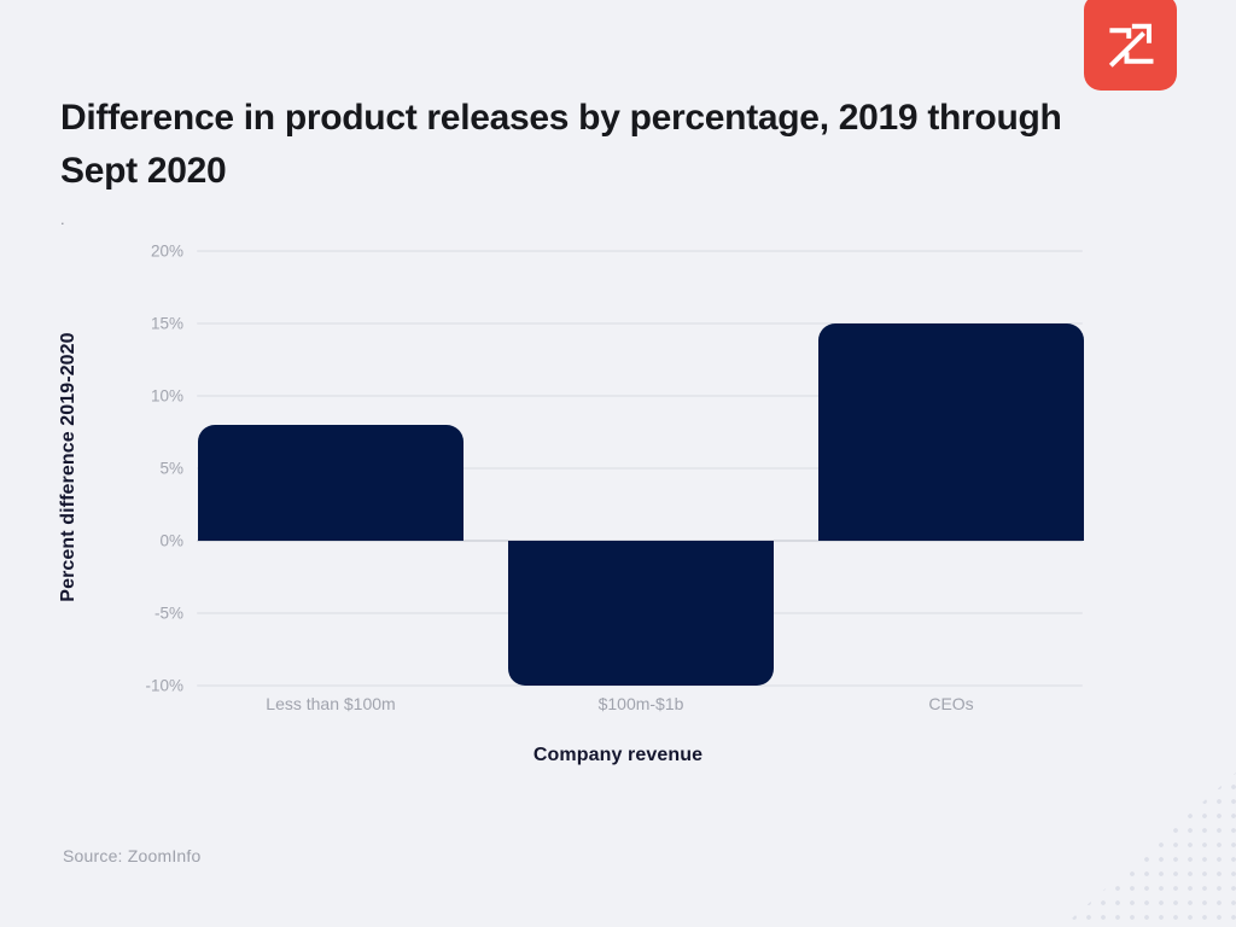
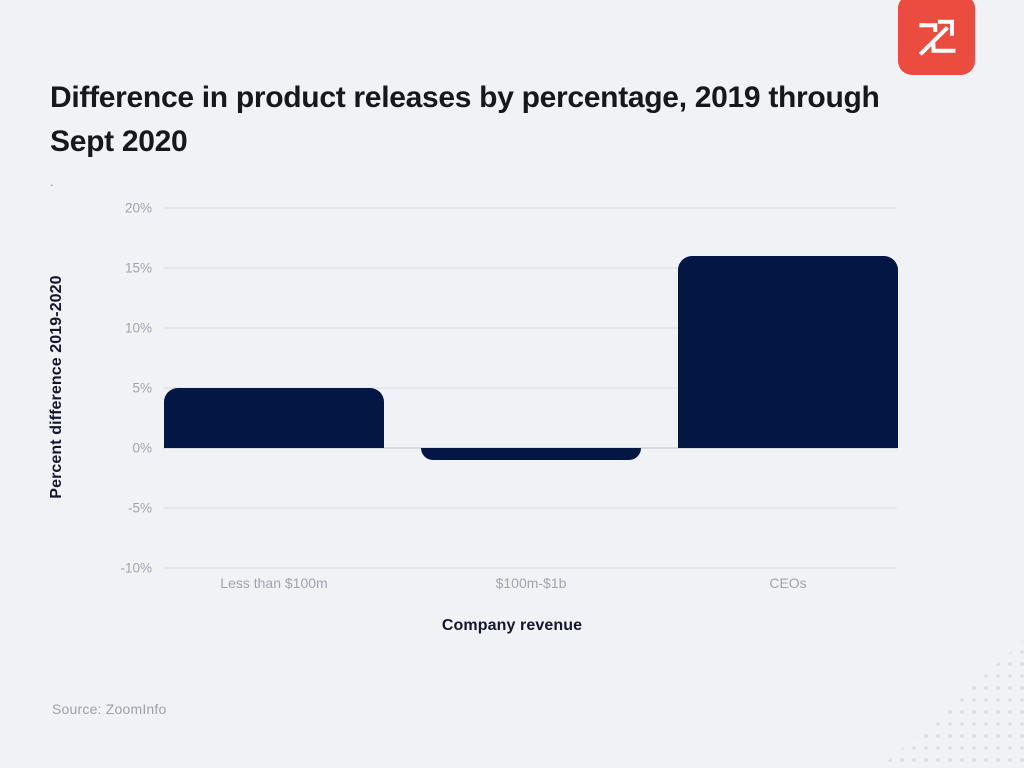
Less than $100m: 8% -> 5%
$100m-$1b: -10% -> -1%
CEOs: 15% -> 16%
